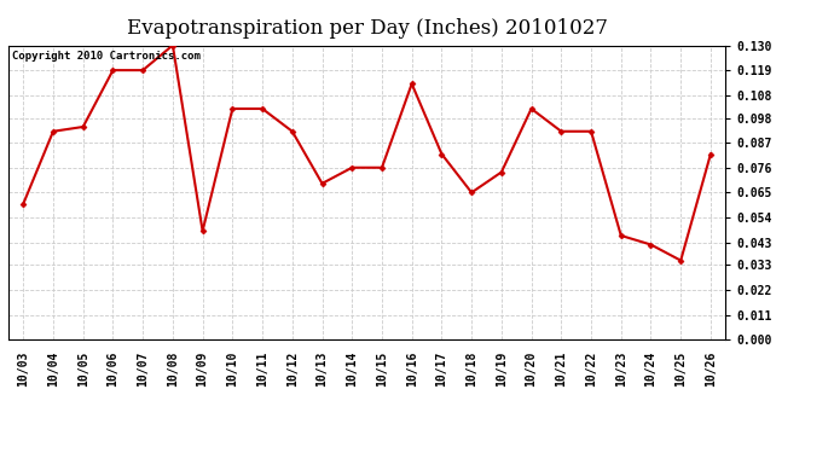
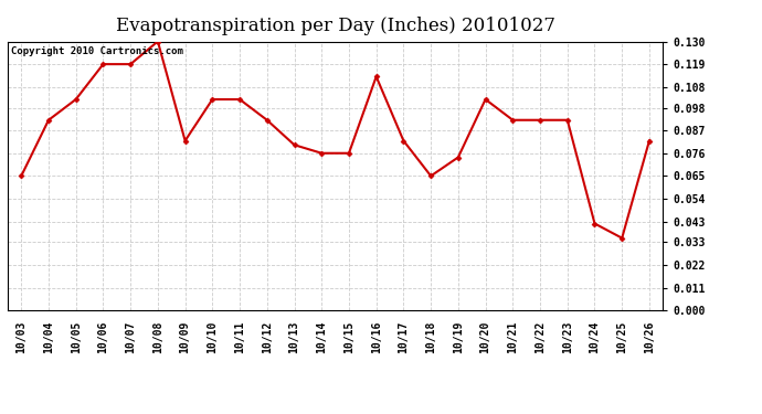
10/03: 0.060 -> 0.065
10/05: 0.094 -> 0.102
10/09: 0.048 -> 0.082
10/13: 0.069 -> 0.080
10/23: 0.046 -> 0.092
